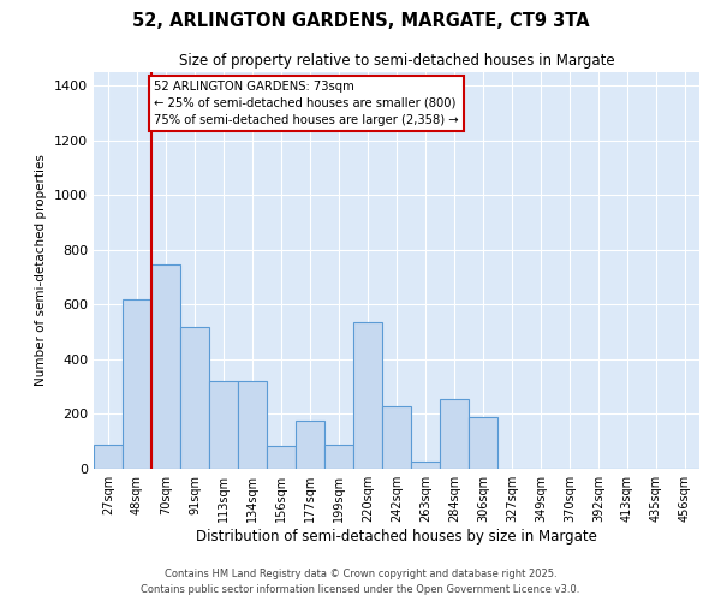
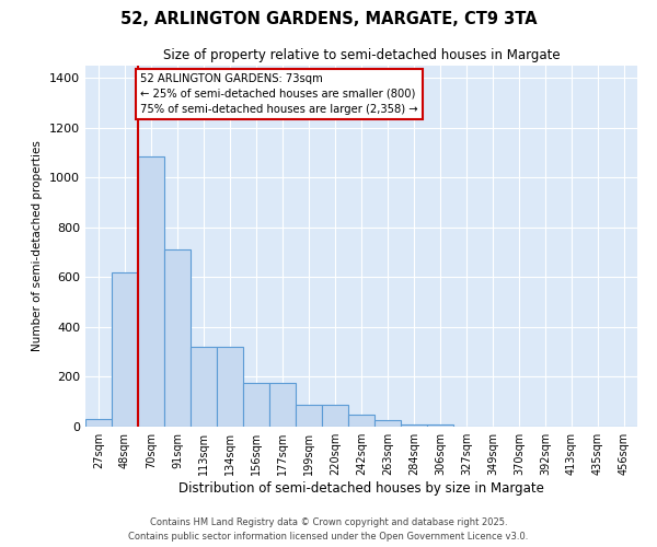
27sqm: 90 -> 30
70sqm: 745 -> 1085
91sqm: 520 -> 710
156sqm: 85 -> 175
220sqm: 535 -> 90
242sqm: 230 -> 47
284sqm: 255 -> 10
306sqm: 190 -> 10
